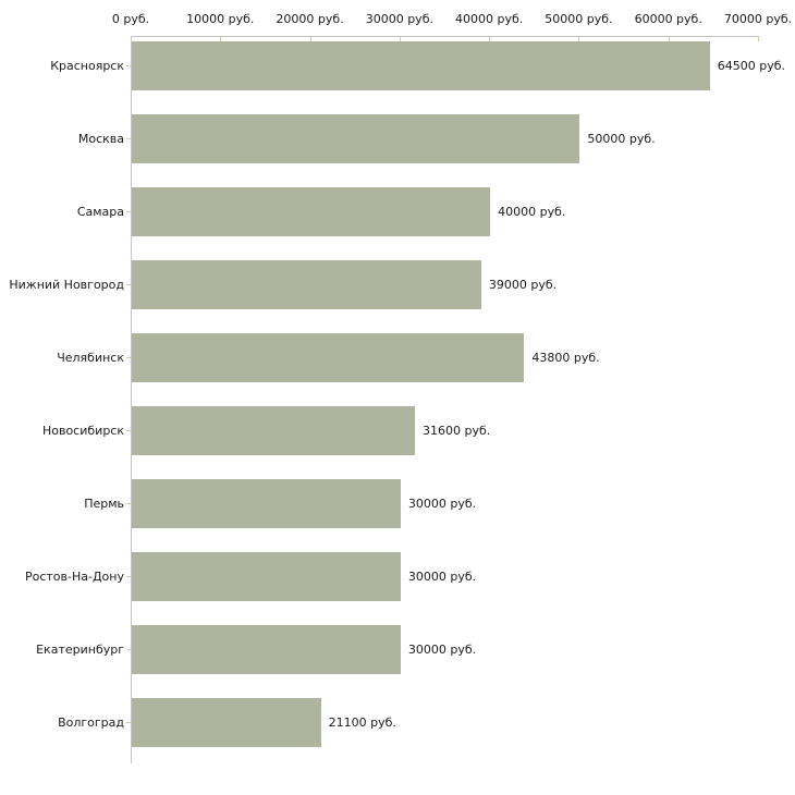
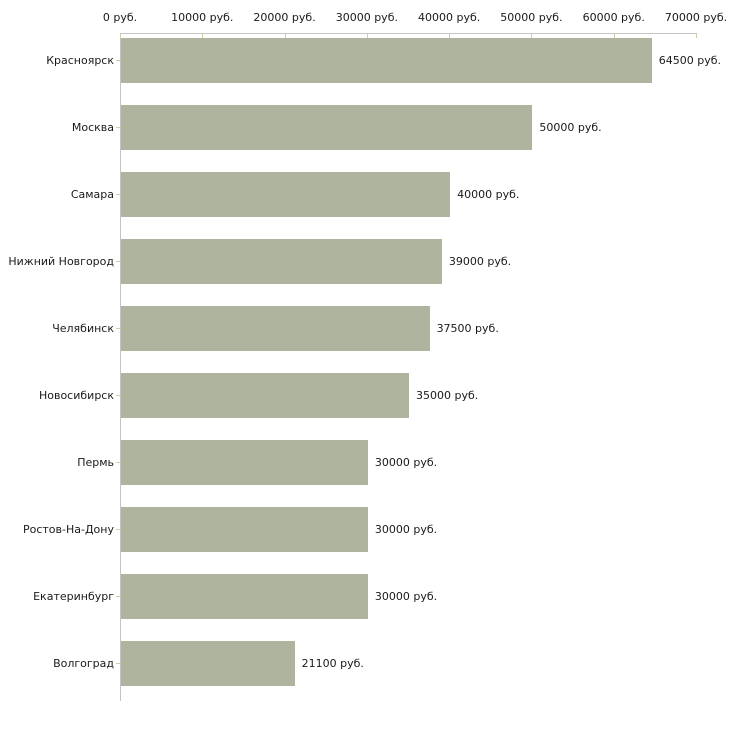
Челябинск: 43800 -> 37500
Новосибирск: 31600 -> 35000
